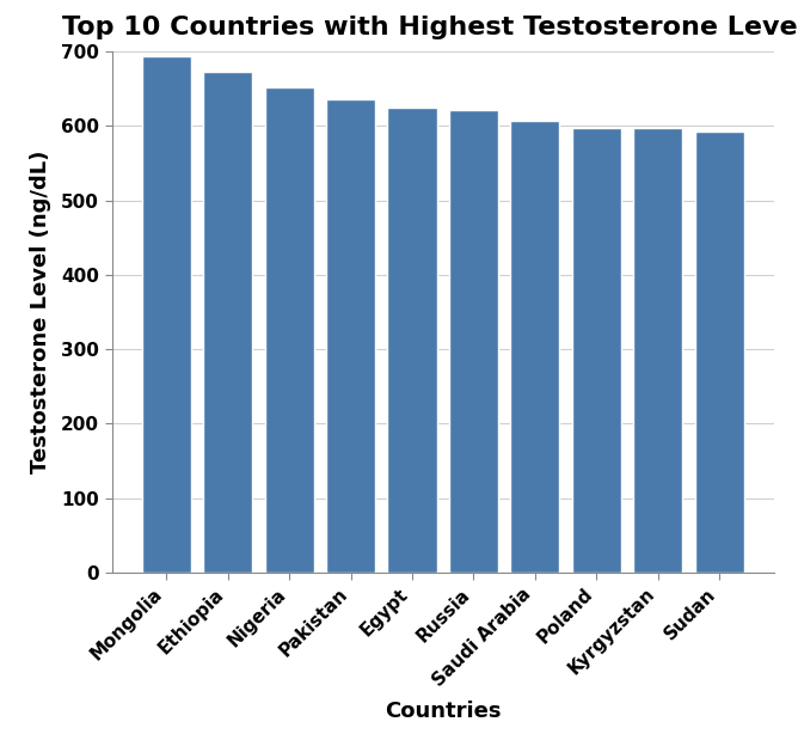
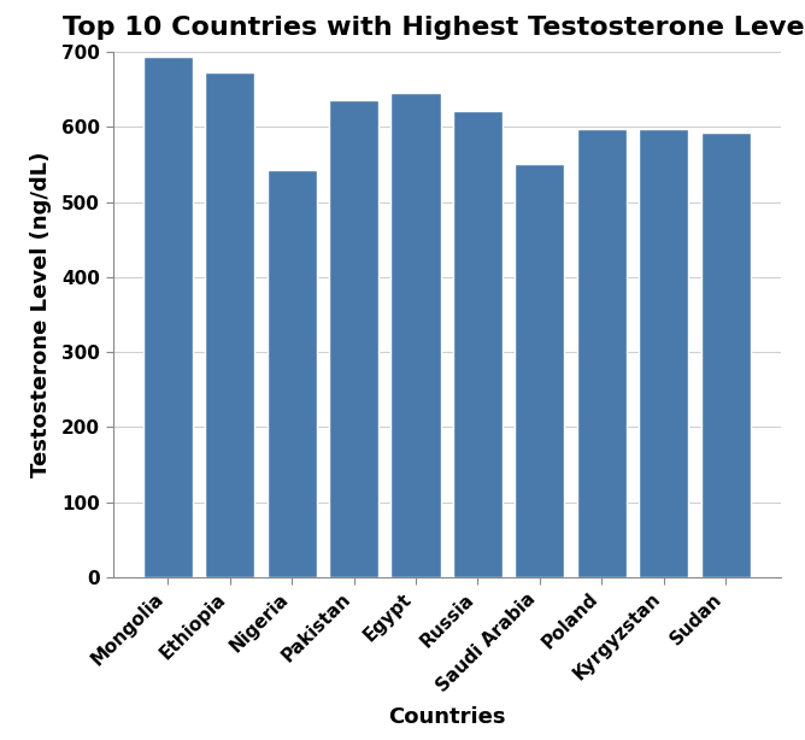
Nigeria: 651 -> 542
Egypt: 624 -> 646
Saudi Arabia: 607 -> 550
